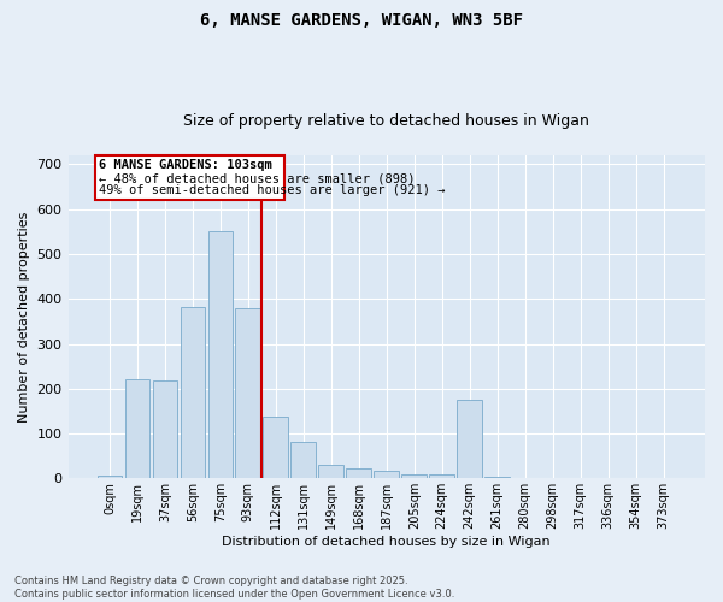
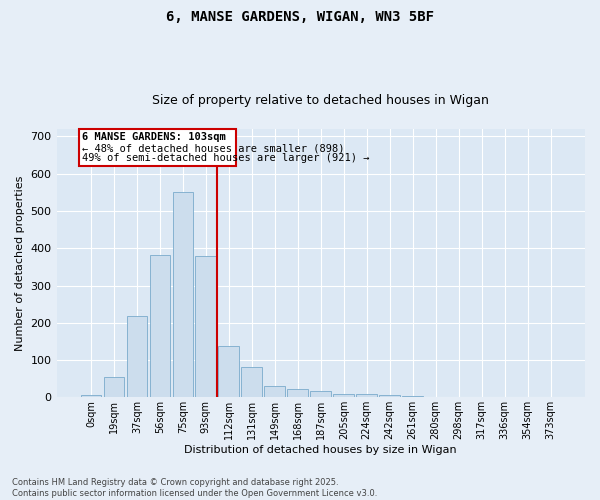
19sqm: 220 -> 55
242sqm: 175 -> 5
